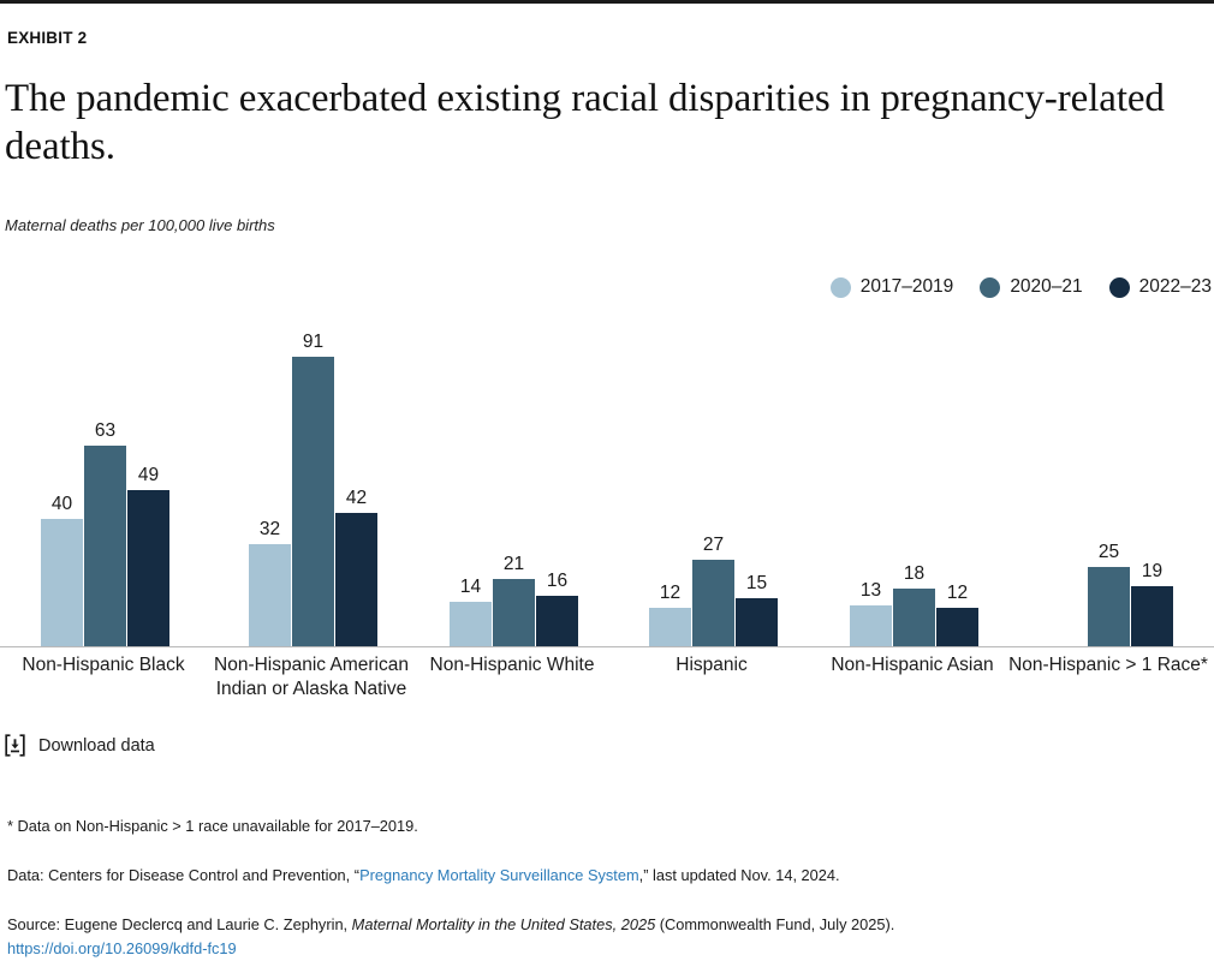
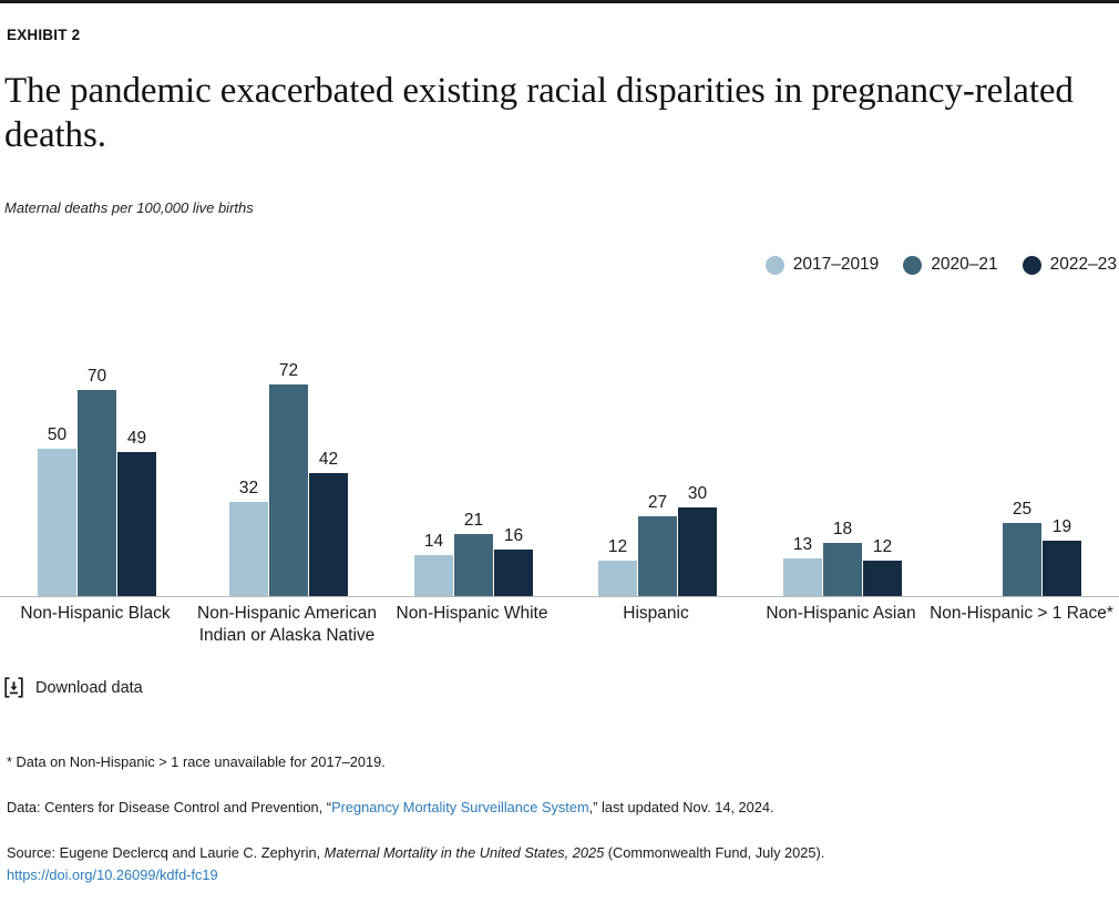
2017–2019/Non-Hispanic Black: 40 -> 50
2020–21/Non-Hispanic Black: 63 -> 70
2020–21/Non-Hispanic American Indian or Alaska Native: 91 -> 72
2022–23/Hispanic: 15 -> 30
